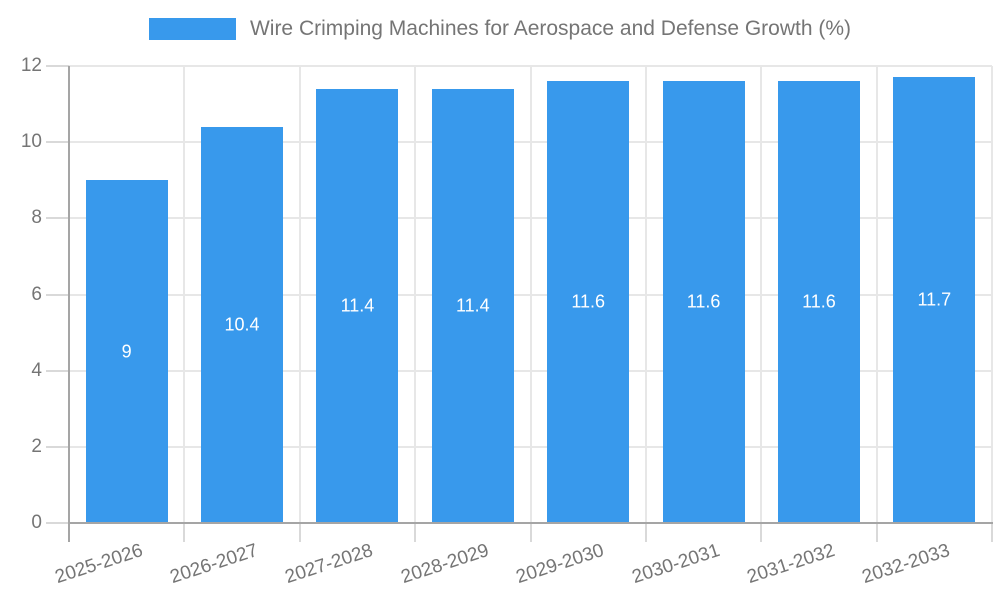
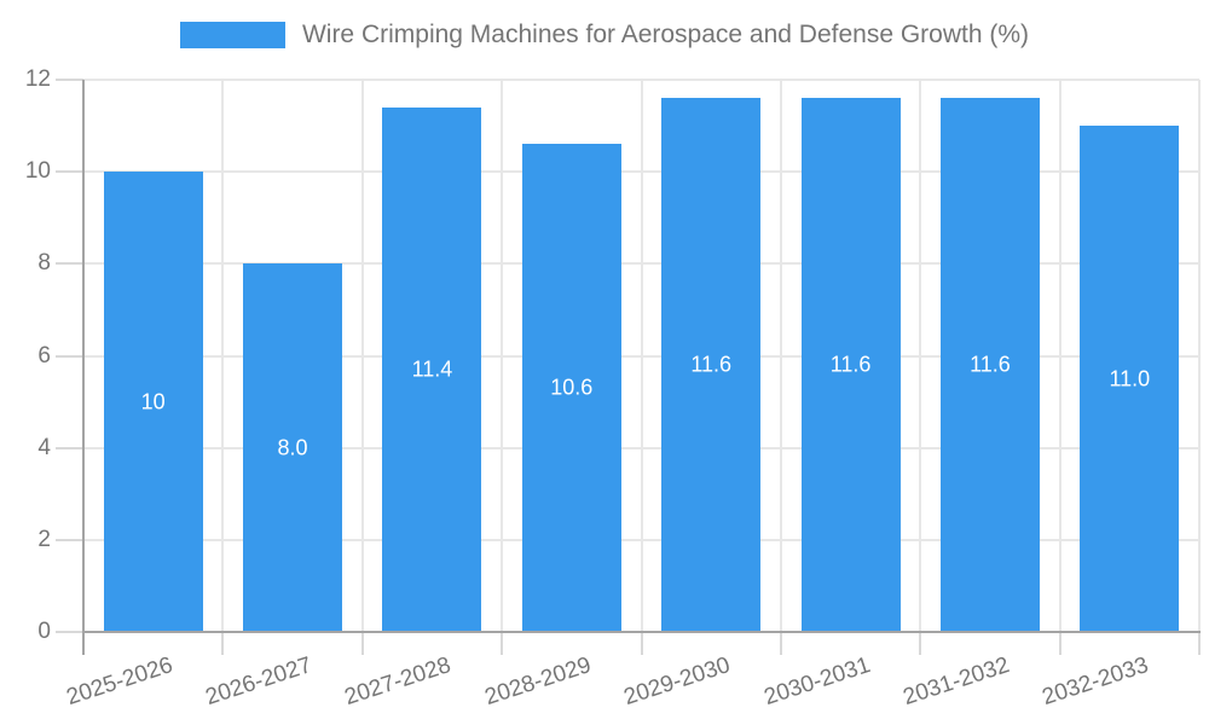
2025-2026: 9 -> 10
2026-2027: 10.4 -> 8.0
2028-2029: 11.4 -> 10.6
2032-2033: 11.7 -> 11.0
